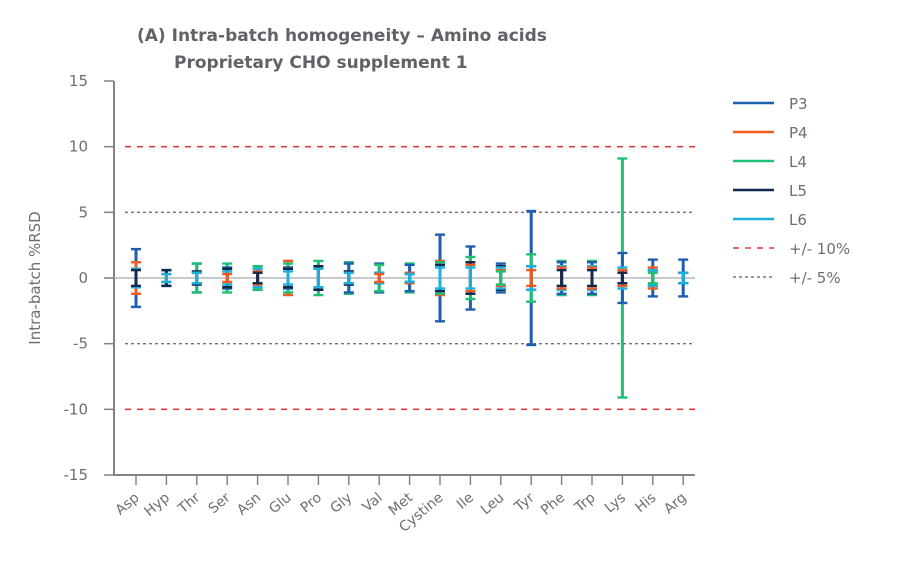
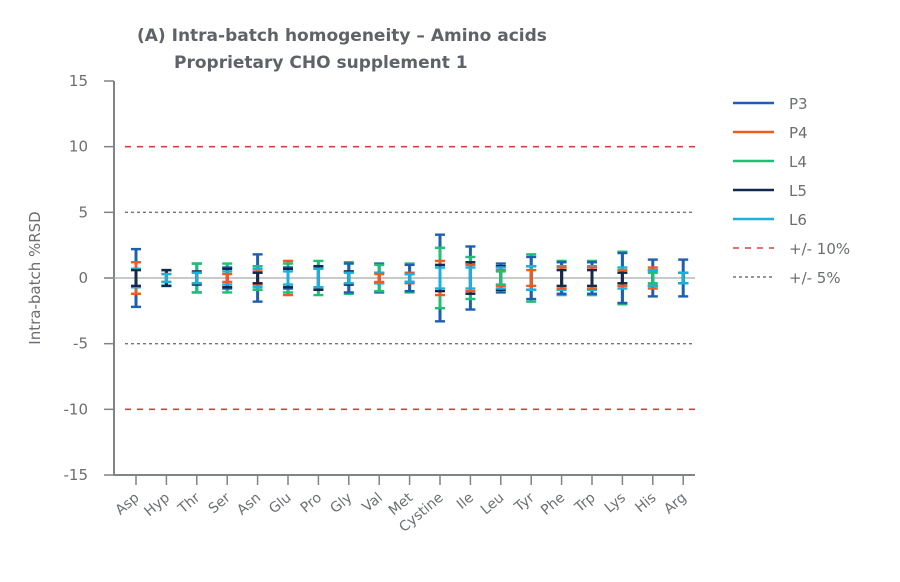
P3/Asn: 0.9 -> 1.8
L4/Cystine: 1.2 -> 2.3
P3/Tyr: 5.1 -> 1.6
L4/Lys: 9.1 -> 2.0
